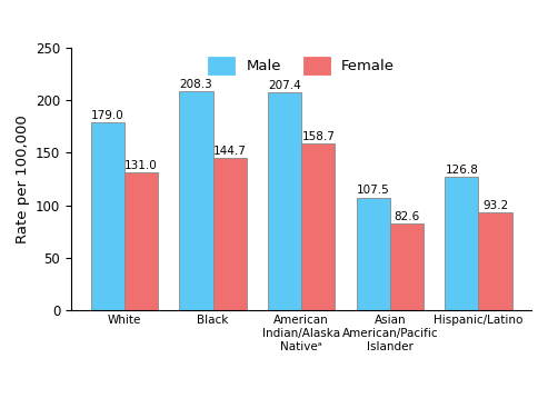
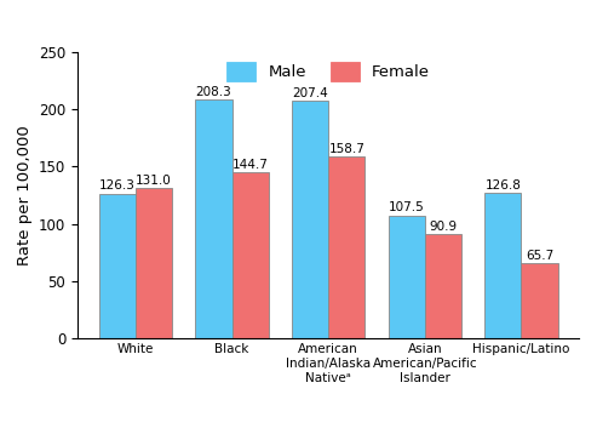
Male/White: 179.0 -> 126.3
Female/Asian American/Pacific Islander: 82.6 -> 90.9
Female/Hispanic/Latino: 93.2 -> 65.7
